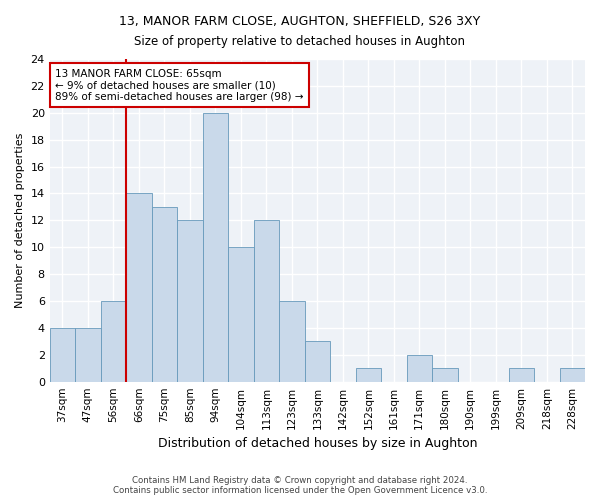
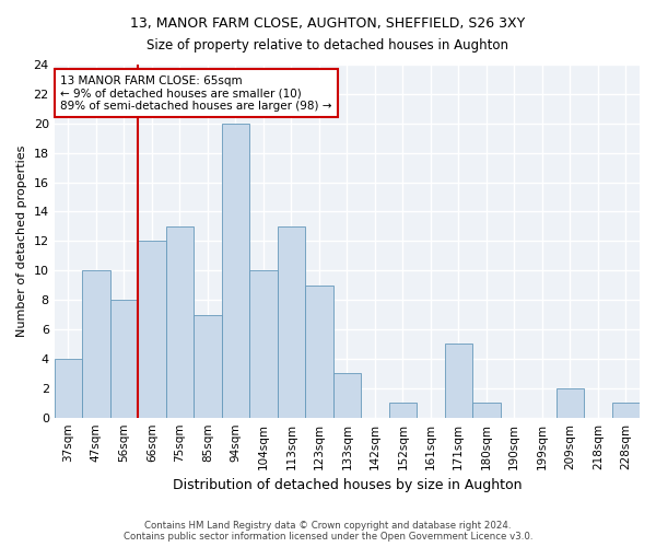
47sqm: 4 -> 10
56sqm: 6 -> 8
66sqm: 14 -> 12
85sqm: 12 -> 7
113sqm: 12 -> 13
123sqm: 6 -> 9
171sqm: 2 -> 5
209sqm: 1 -> 2
